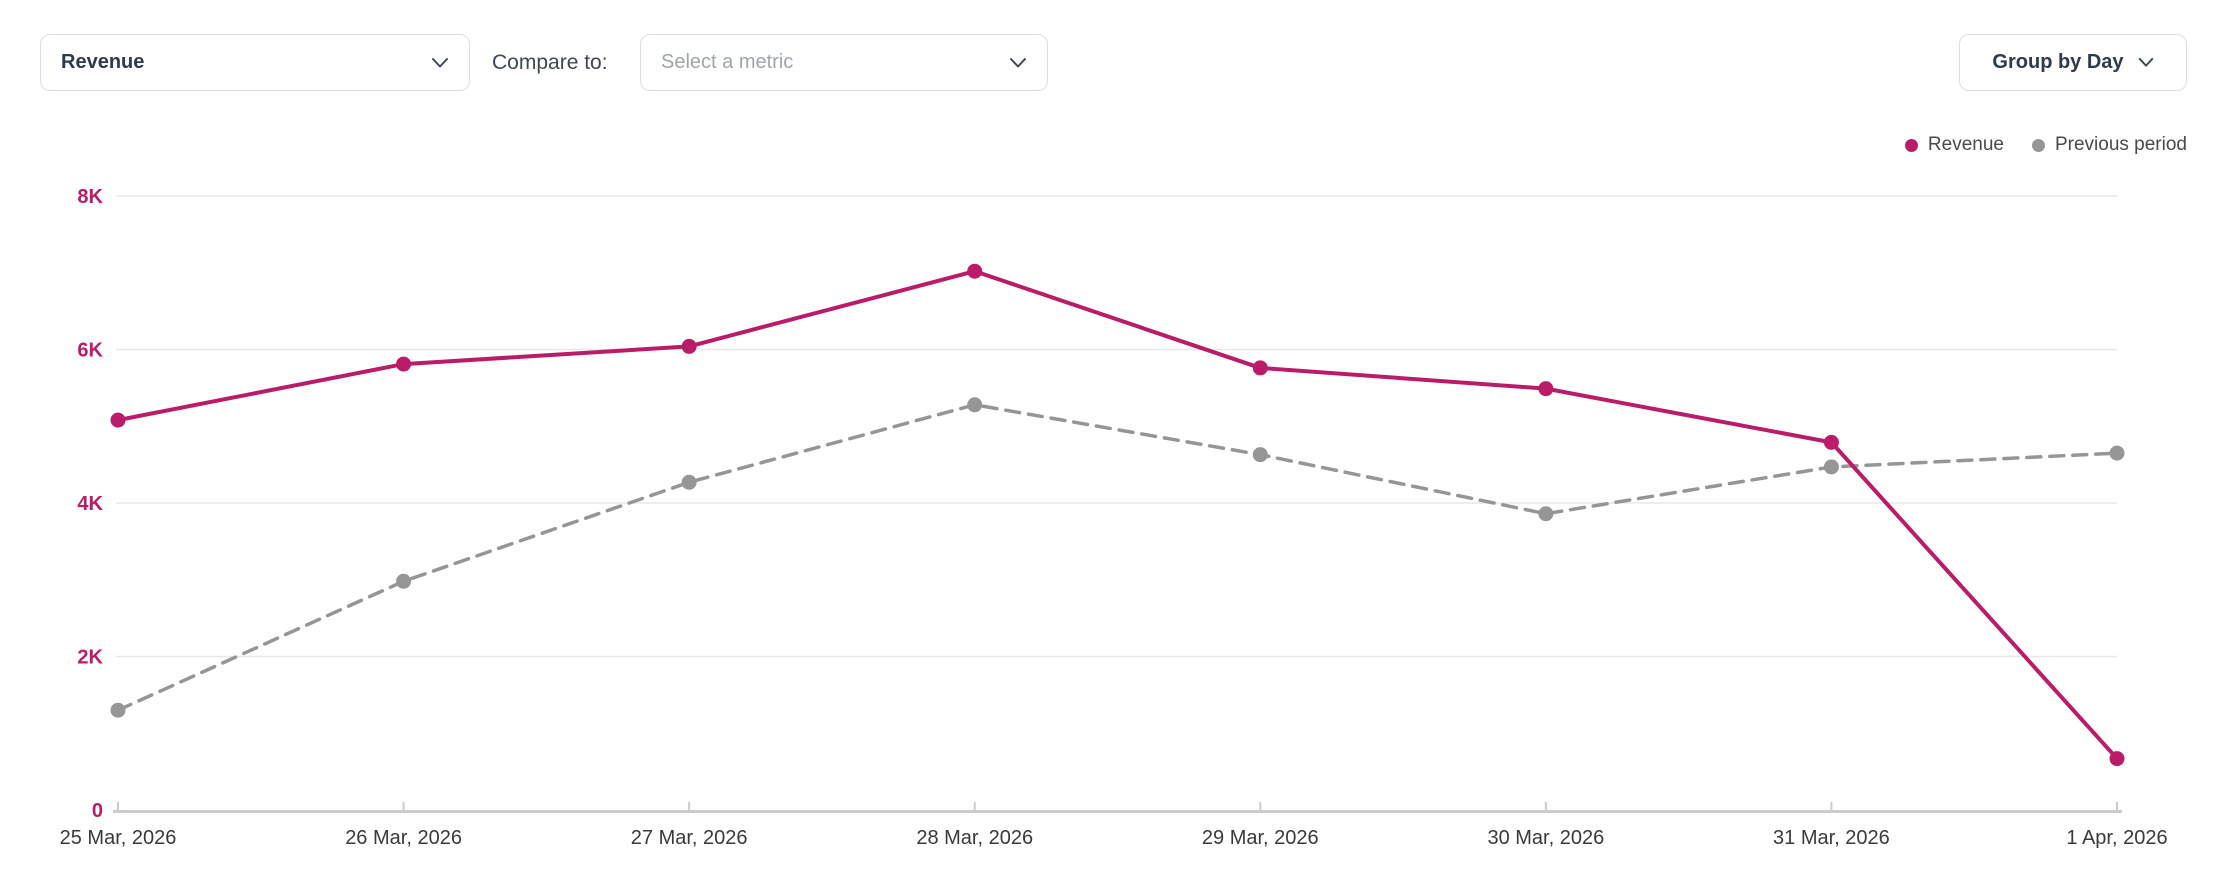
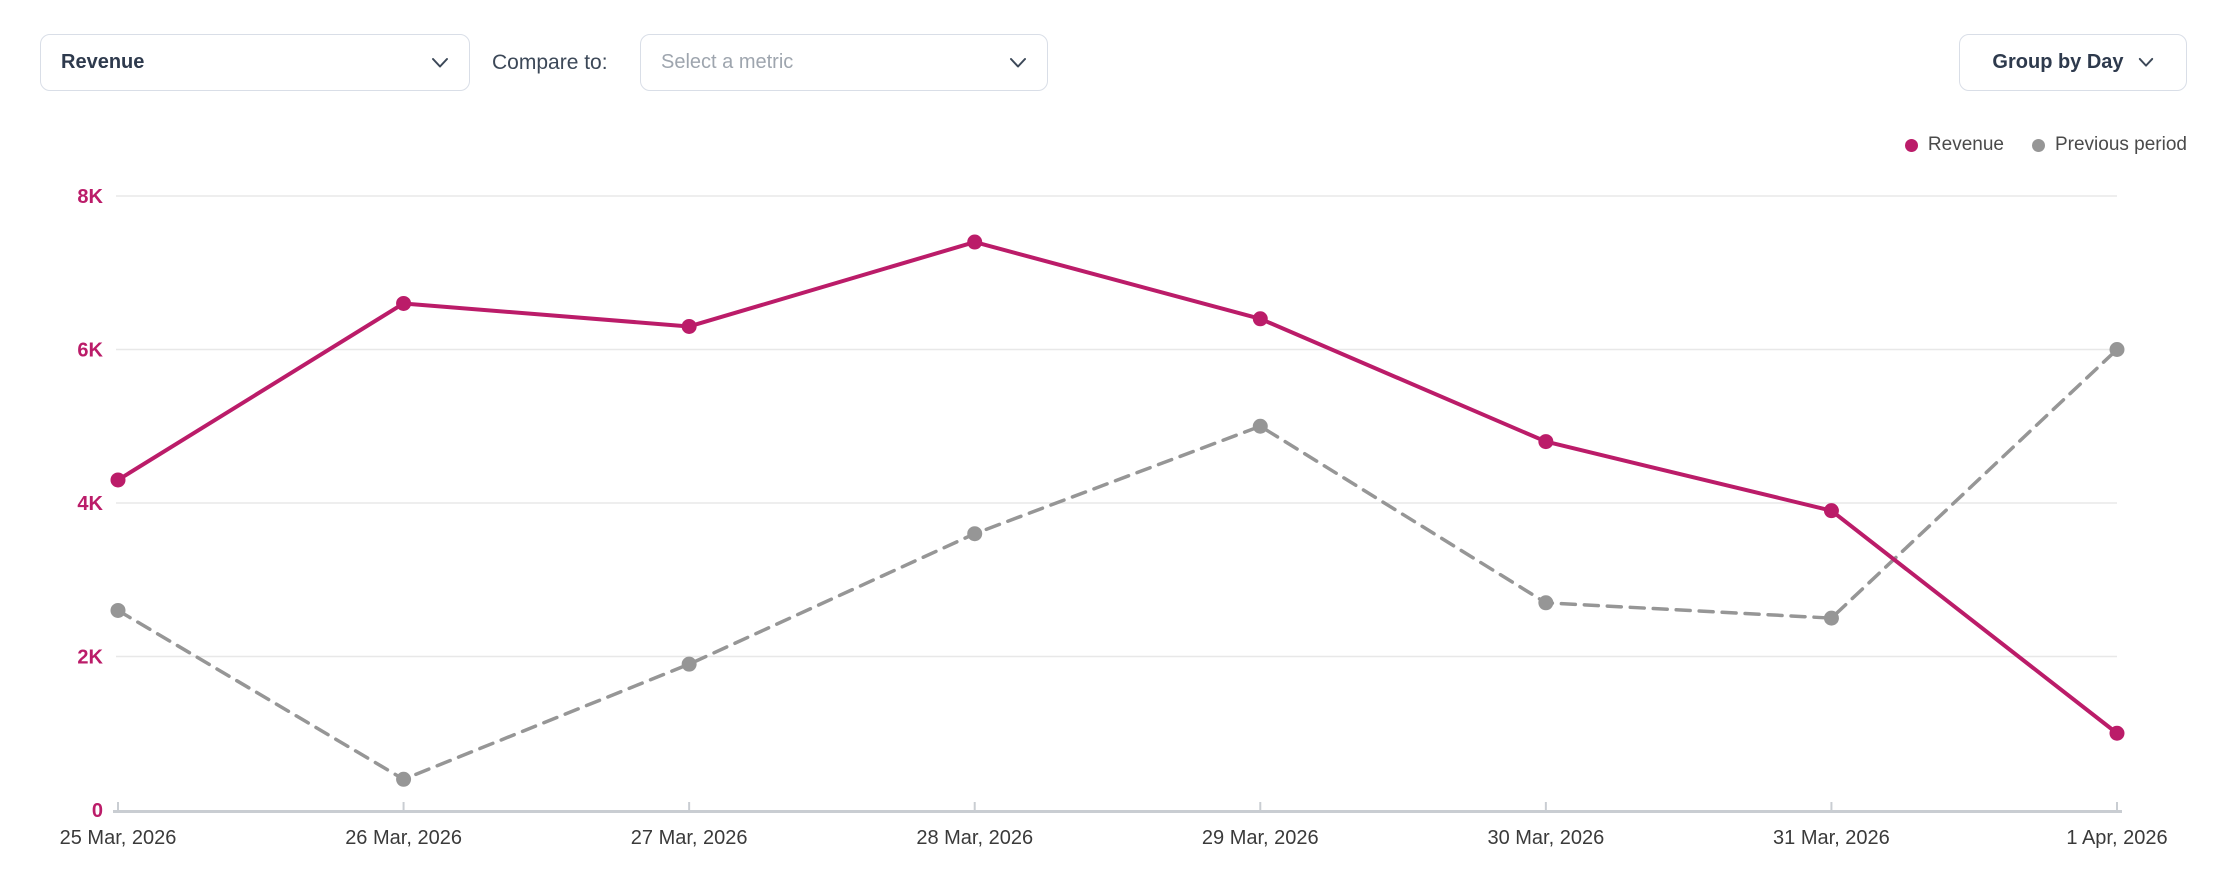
Revenue/25 Mar, 2026: 5.1K -> 4.3K
Previous period/25 Mar, 2026: 1.3K -> 2.6K
Revenue/26 Mar, 2026: 5.8K -> 6.6K
Previous period/26 Mar, 2026: 3.0K -> 0.4K
Revenue/27 Mar, 2026: 6.0K -> 6.3K
Previous period/27 Mar, 2026: 4.3K -> 1.9K
Revenue/28 Mar, 2026: 7.0K -> 7.4K
Previous period/28 Mar, 2026: 5.3K -> 3.6K
Revenue/29 Mar, 2026: 5.8K -> 6.4K
Previous period/29 Mar, 2026: 4.6K -> 5.0K
Revenue/30 Mar, 2026: 5.5K -> 4.8K
Previous period/30 Mar, 2026: 3.9K -> 2.7K
Revenue/31 Mar, 2026: 4.8K -> 3.9K
Previous period/31 Mar, 2026: 4.5K -> 2.5K
Revenue/1 Apr, 2026: 0.7K -> 1.0K
Previous period/1 Apr, 2026: 4.6K -> 6.0K
